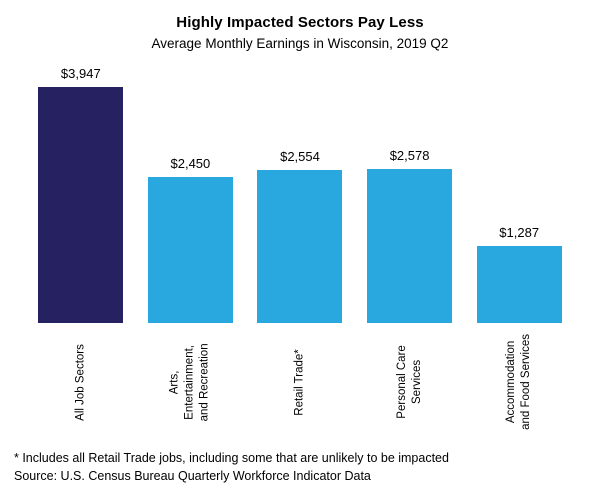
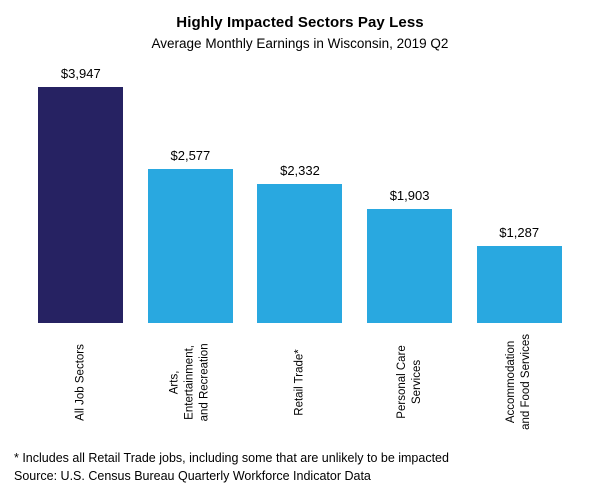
Arts, Entertainment, and Recreation: $2,450 -> $2,577
Retail Trade*: $2,554 -> $2,332
Personal Care Services: $2,578 -> $1,903
